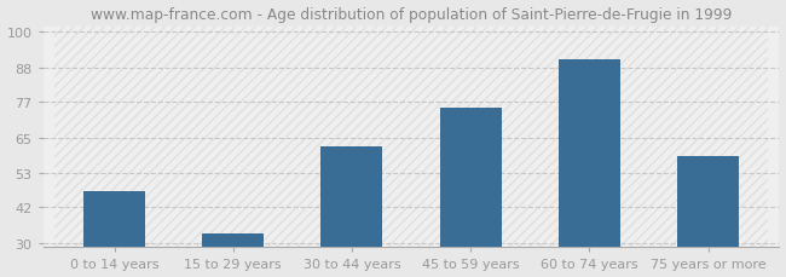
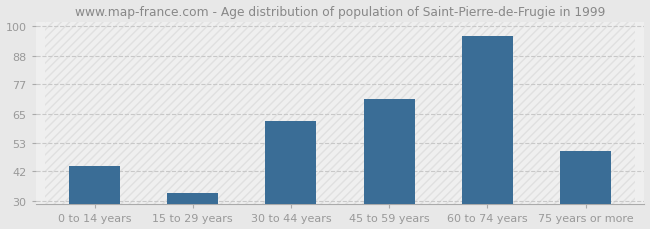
0 to 14 years: 47 -> 44
45 to 59 years: 75 -> 71
60 to 74 years: 91 -> 96
75 years or more: 59 -> 50
